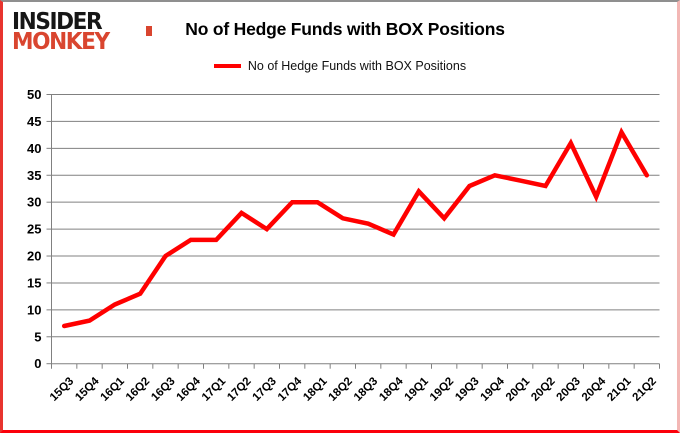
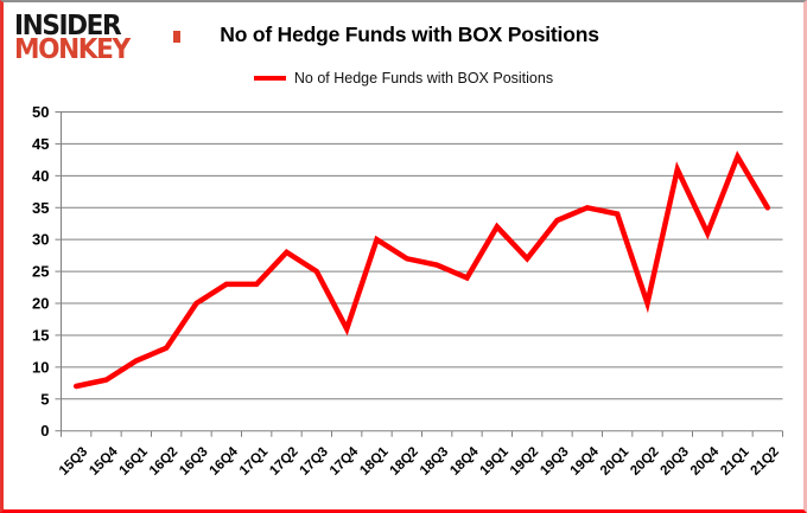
17Q4: 30 -> 16
20Q2: 33 -> 20
